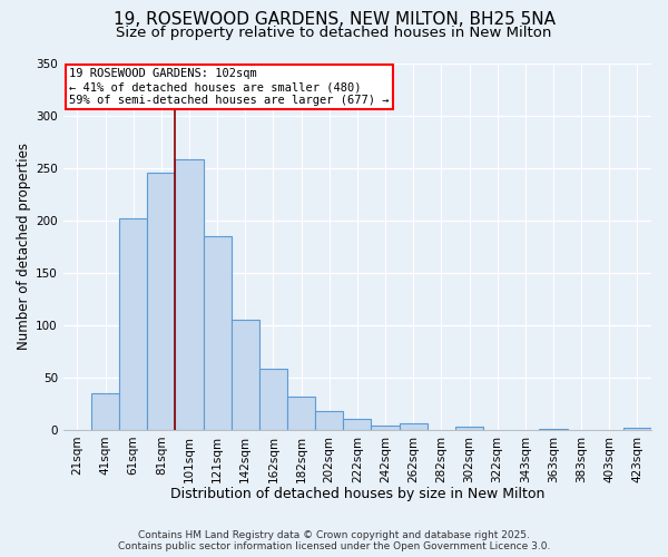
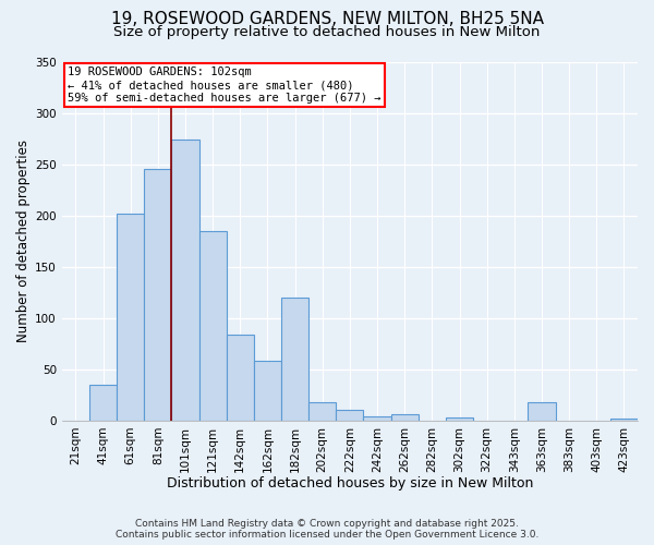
101sqm: 258 -> 274
142sqm: 105 -> 84
182sqm: 32 -> 120
363sqm: 1 -> 18
